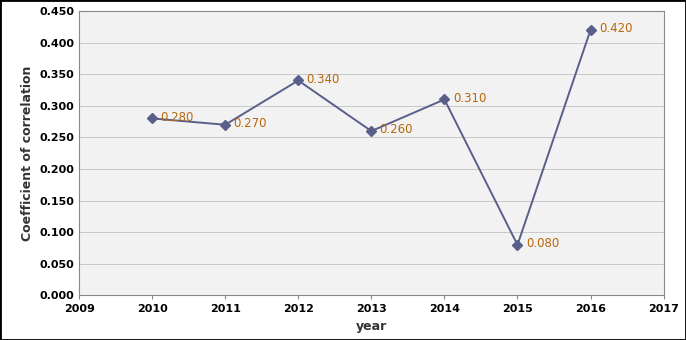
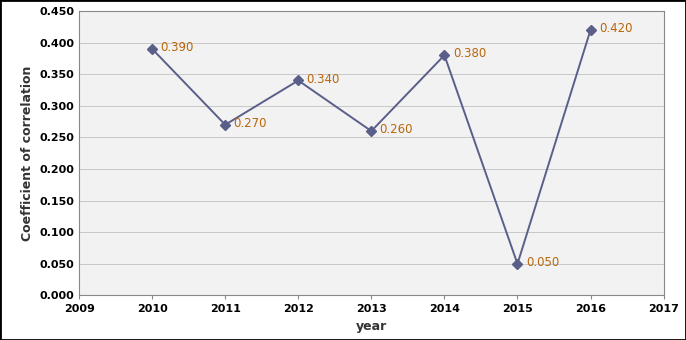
2010: 0.280 -> 0.390
2014: 0.310 -> 0.380
2015: 0.080 -> 0.050
